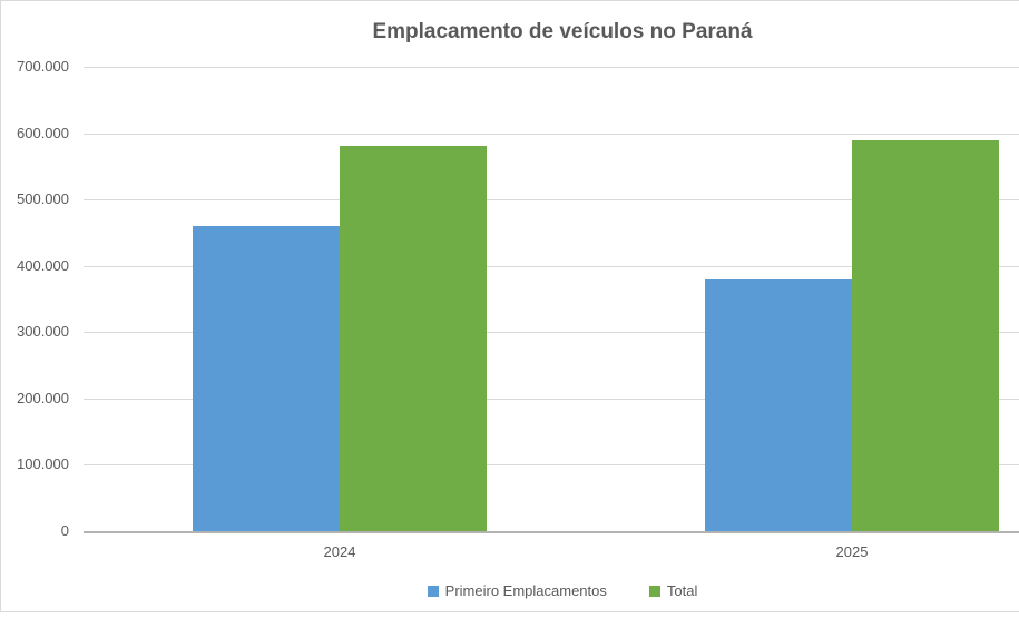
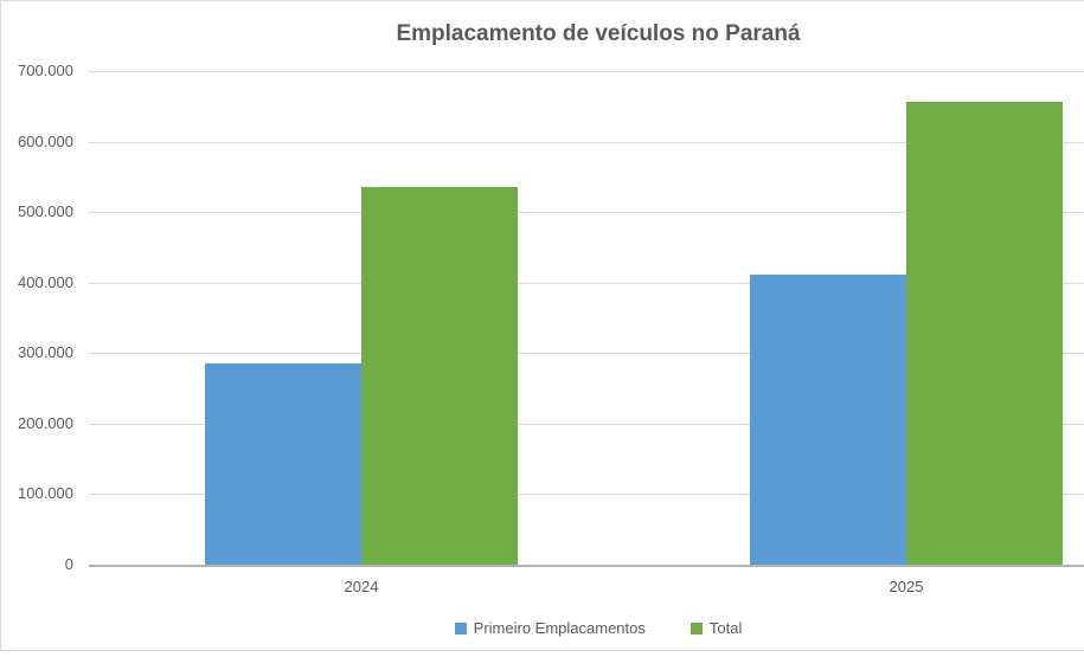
Primeiro Emplacamentos/2024: 460000 -> 290000
Total/2024: 580000 -> 540000
Primeiro Emplacamentos/2025: 380000 -> 410000
Total/2025: 590000 -> 660000
